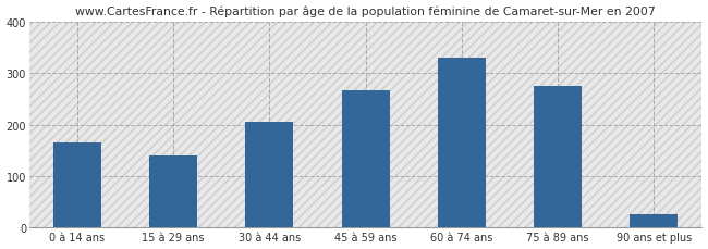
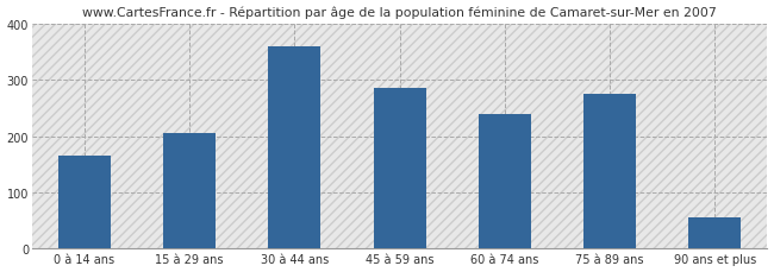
15 à 29 ans: 140 -> 205
30 à 44 ans: 205 -> 360
45 à 59 ans: 267 -> 285
60 à 74 ans: 330 -> 240
90 ans et plus: 25 -> 55
